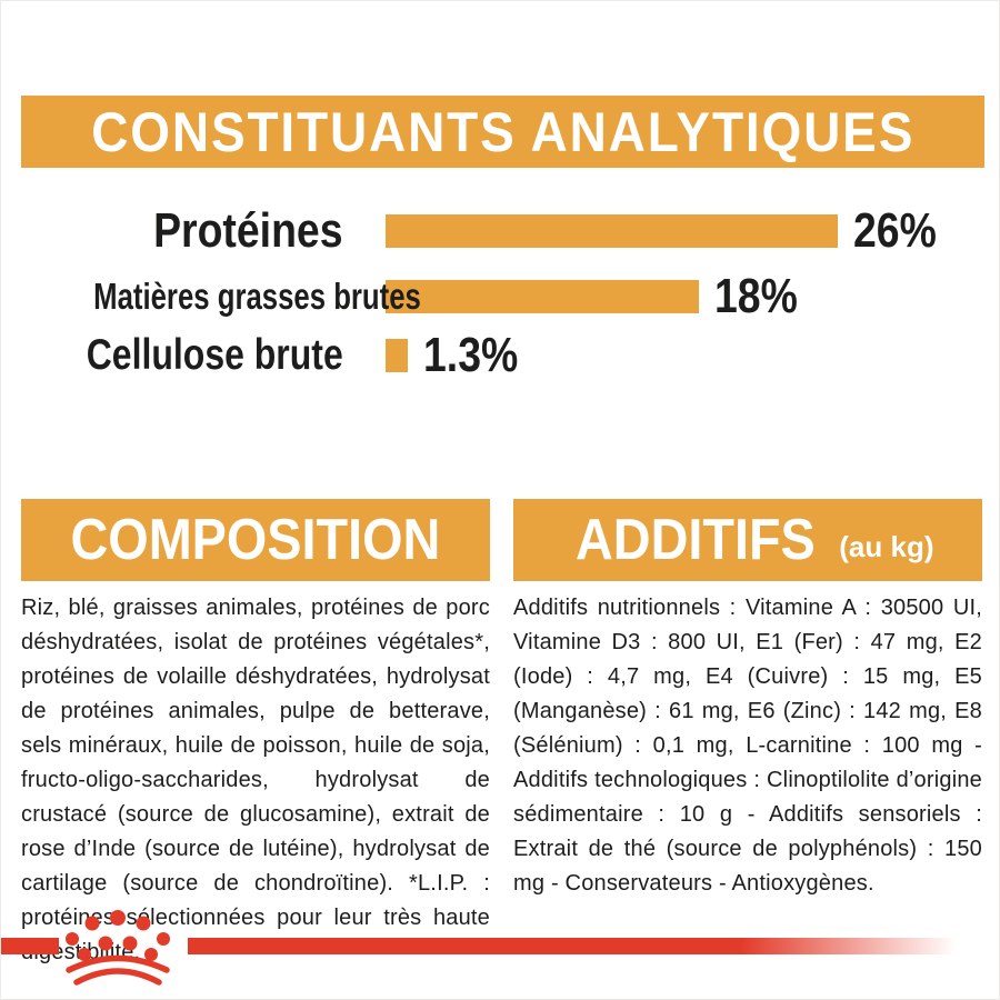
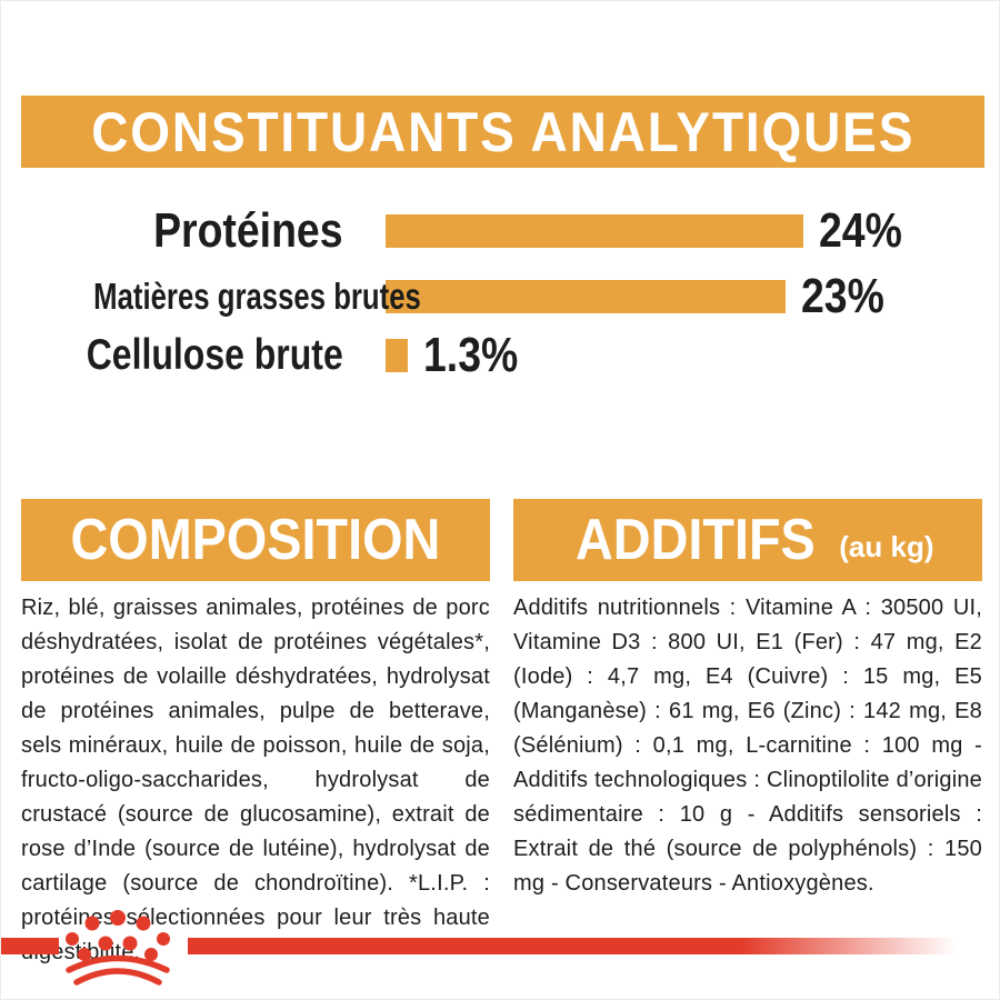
Protéines: 26% -> 24%
Matières grasses brutes: 18% -> 23%
